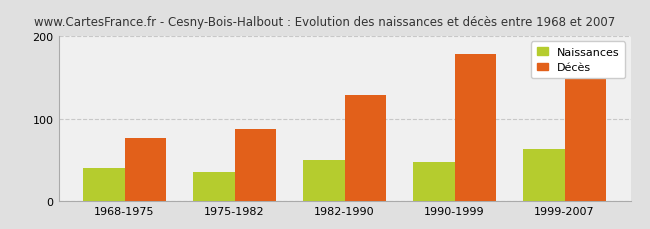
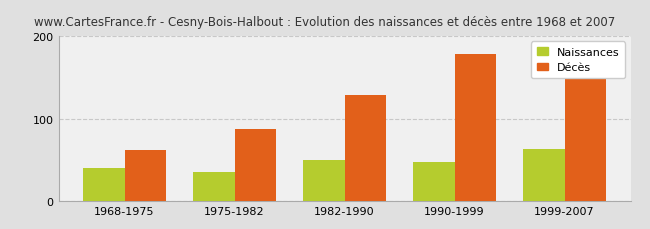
Décès/1968-1975: 76 -> 62
